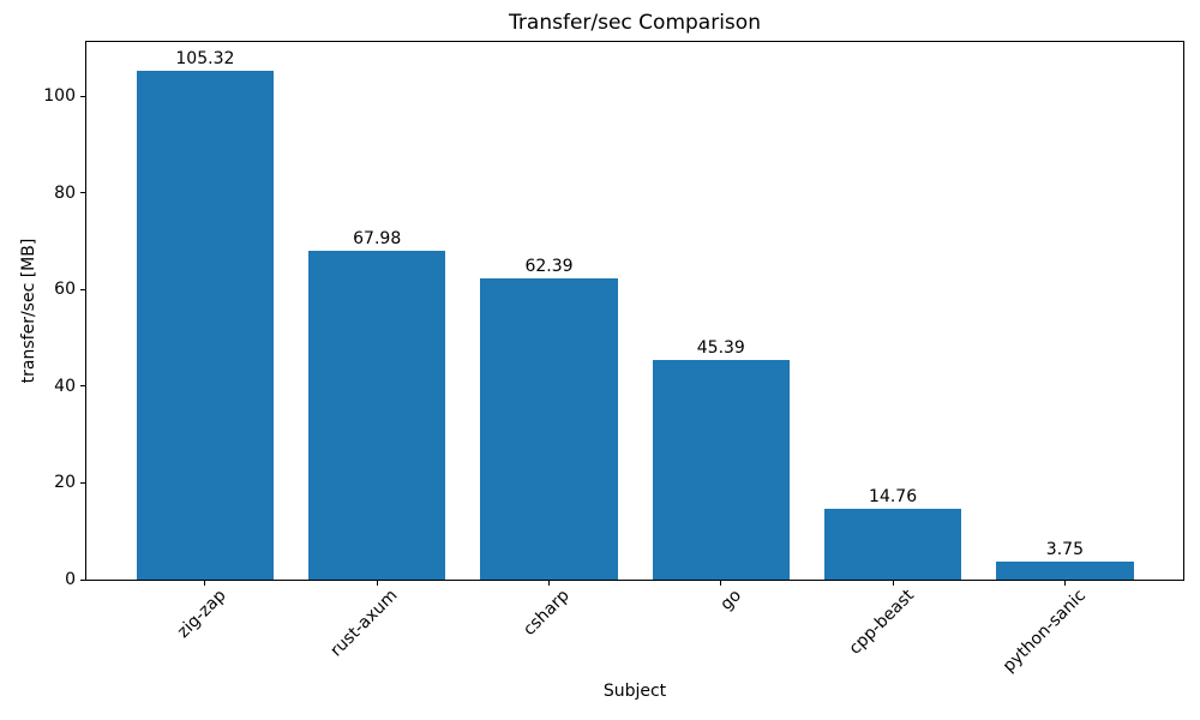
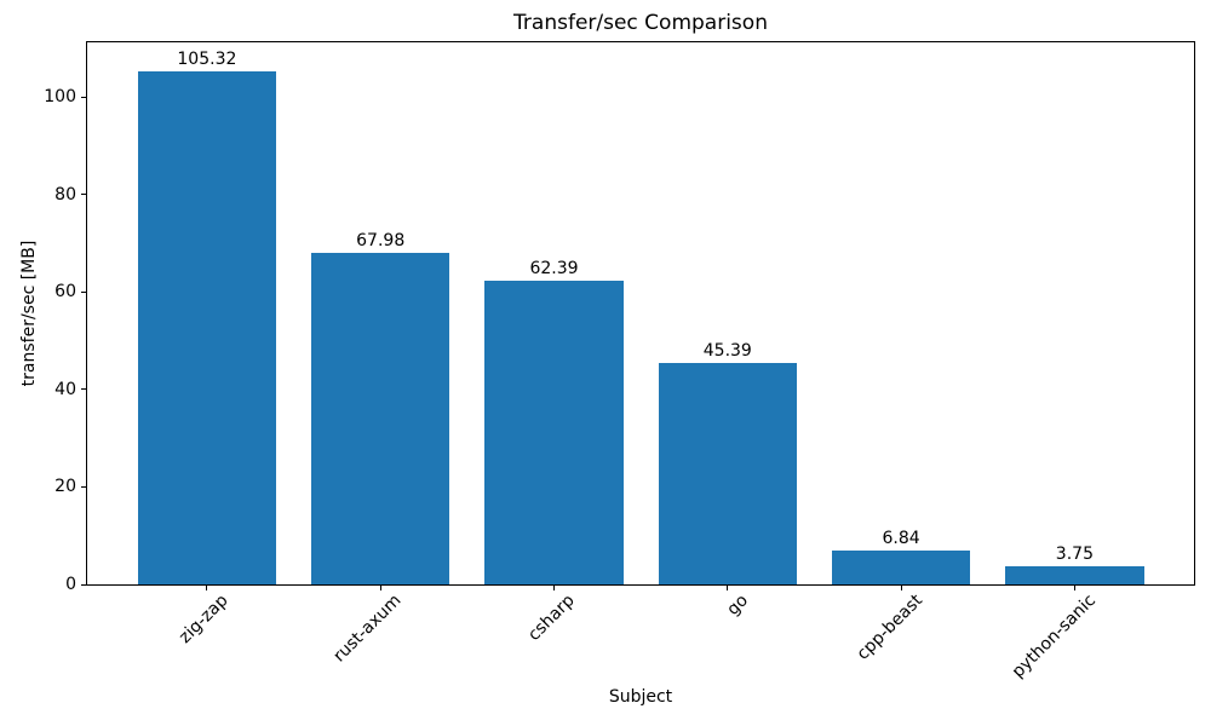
cpp-beast: 14.76 -> 6.84
